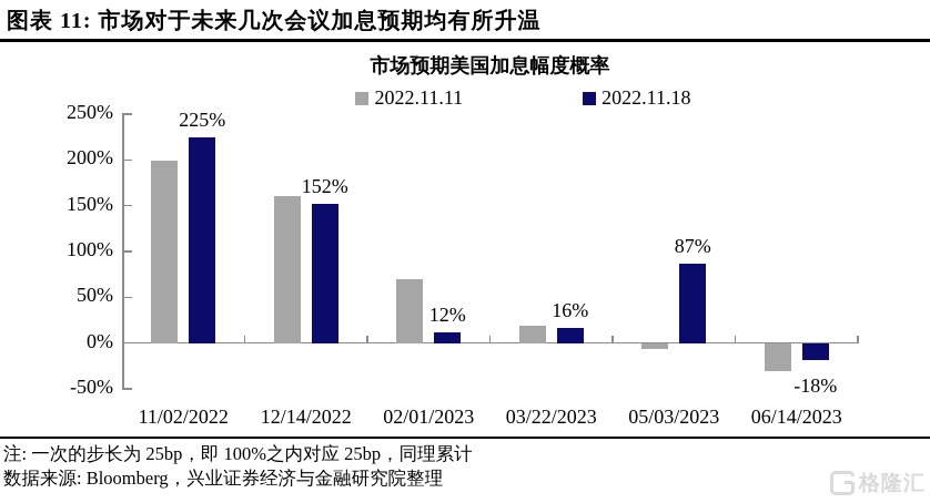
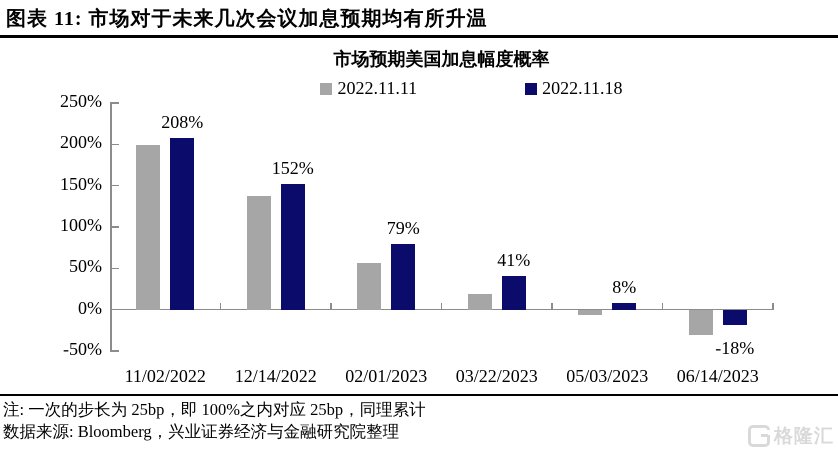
2022.11.18/11/02/2022: 225% -> 208%
2022.11.11/12/14/2022: 160% -> 140%
2022.11.11/02/01/2023: 70% -> 60%
2022.11.18/02/01/2023: 12% -> 79%
2022.11.18/03/22/2023: 16% -> 41%
2022.11.18/05/03/2023: 87% -> 8%
